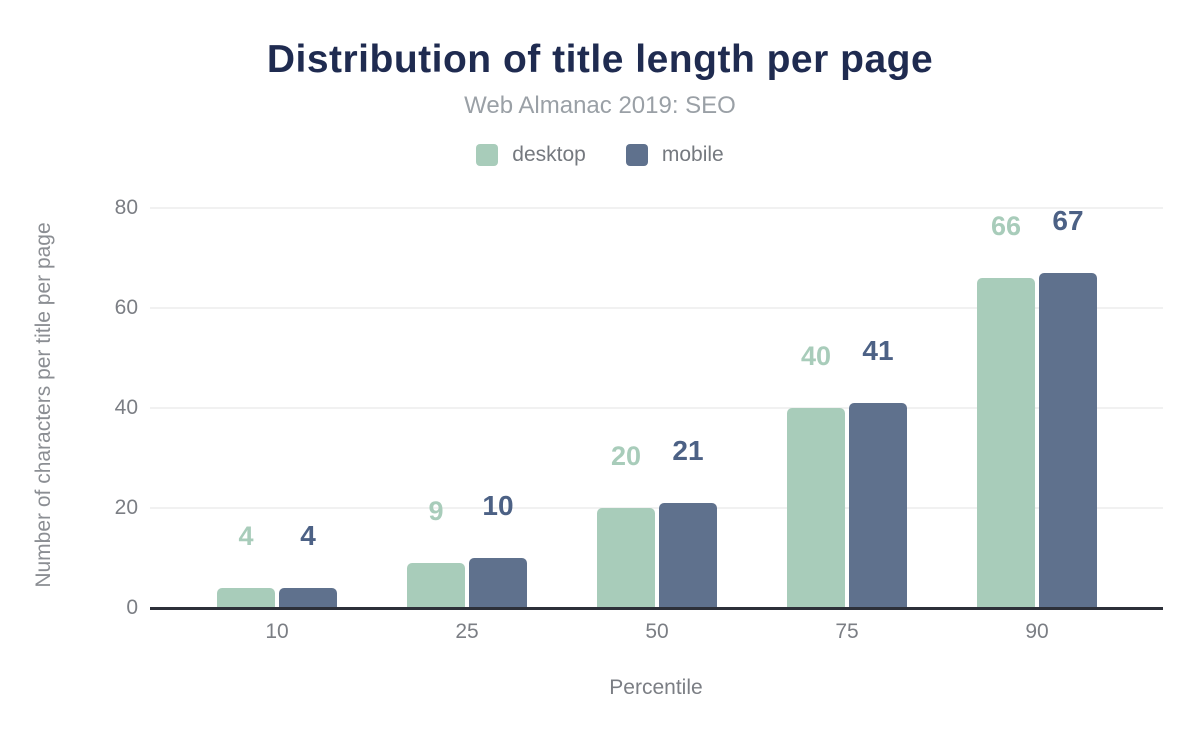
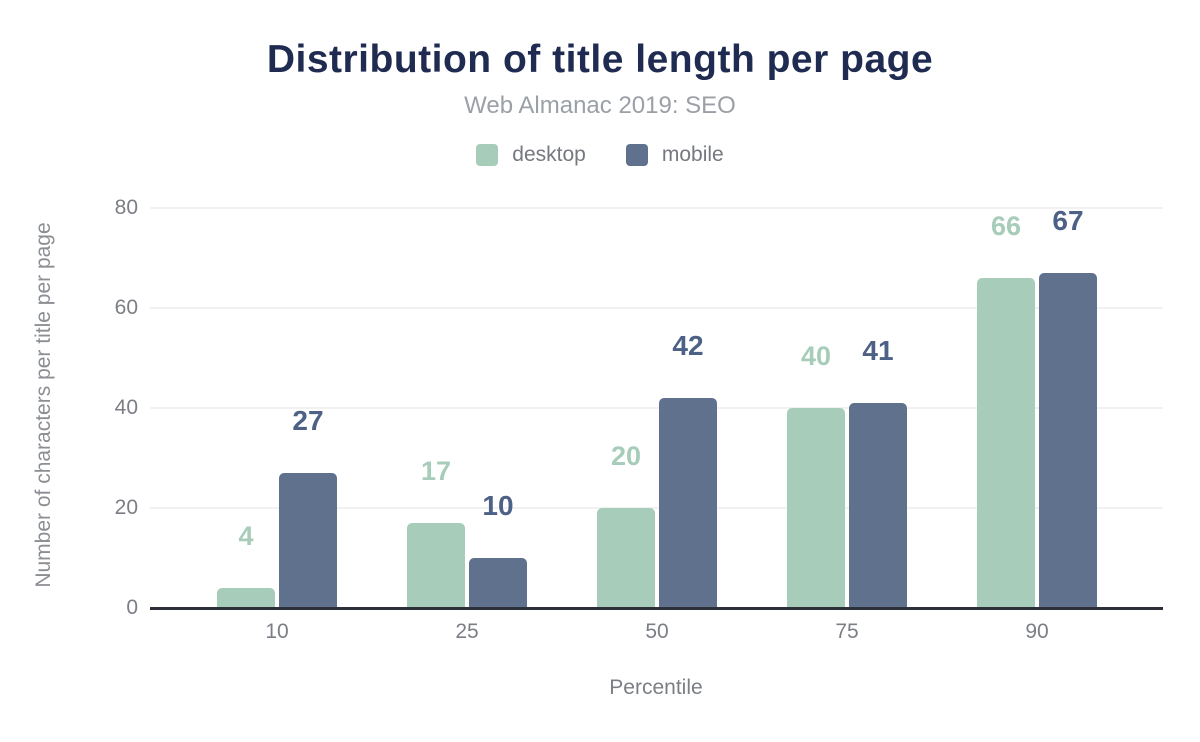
mobile/10: 4 -> 27
desktop/25: 9 -> 17
mobile/50: 21 -> 42
